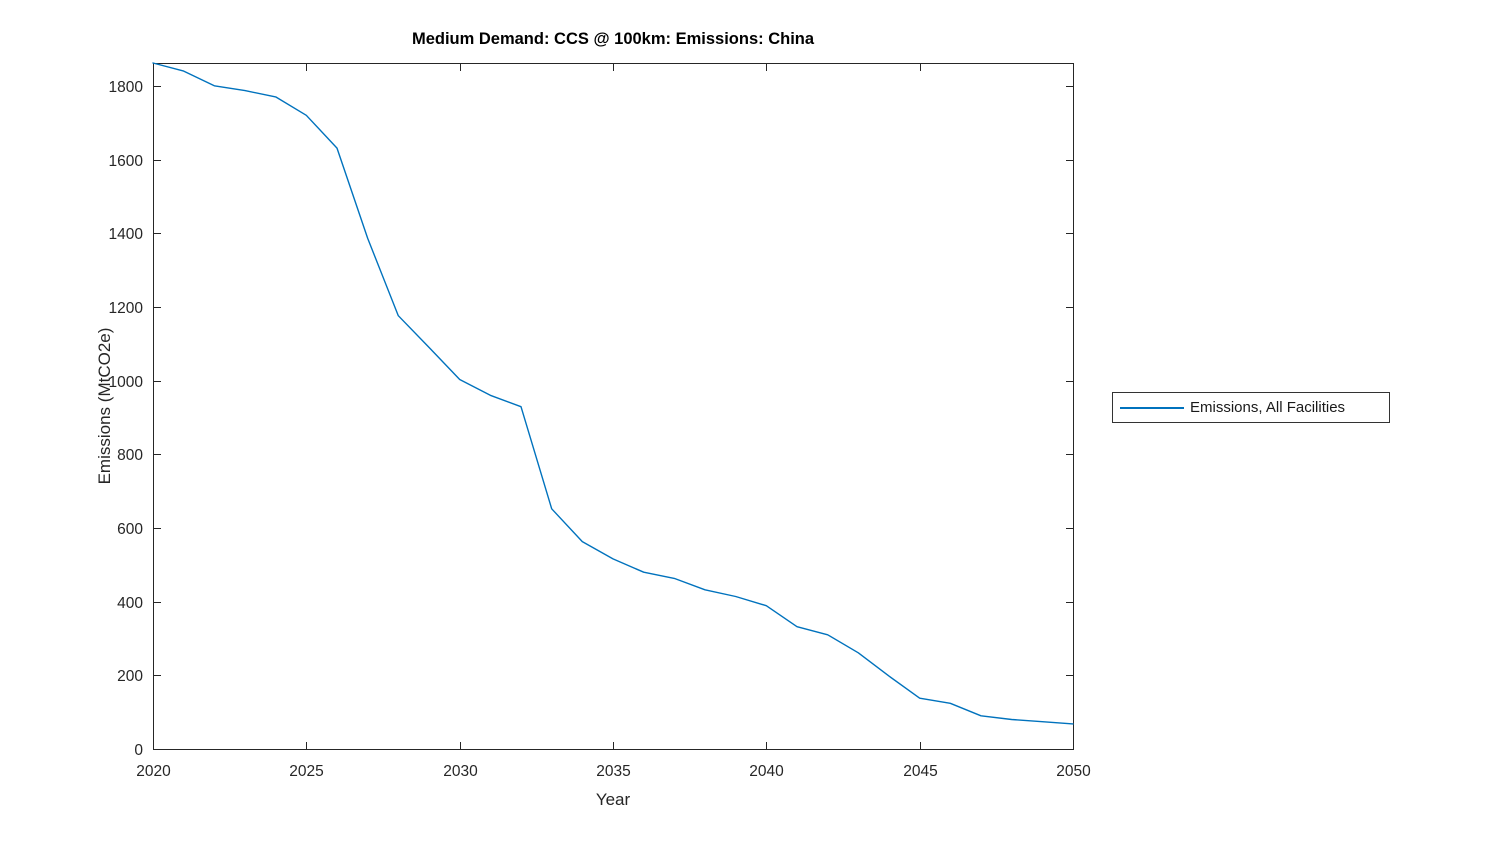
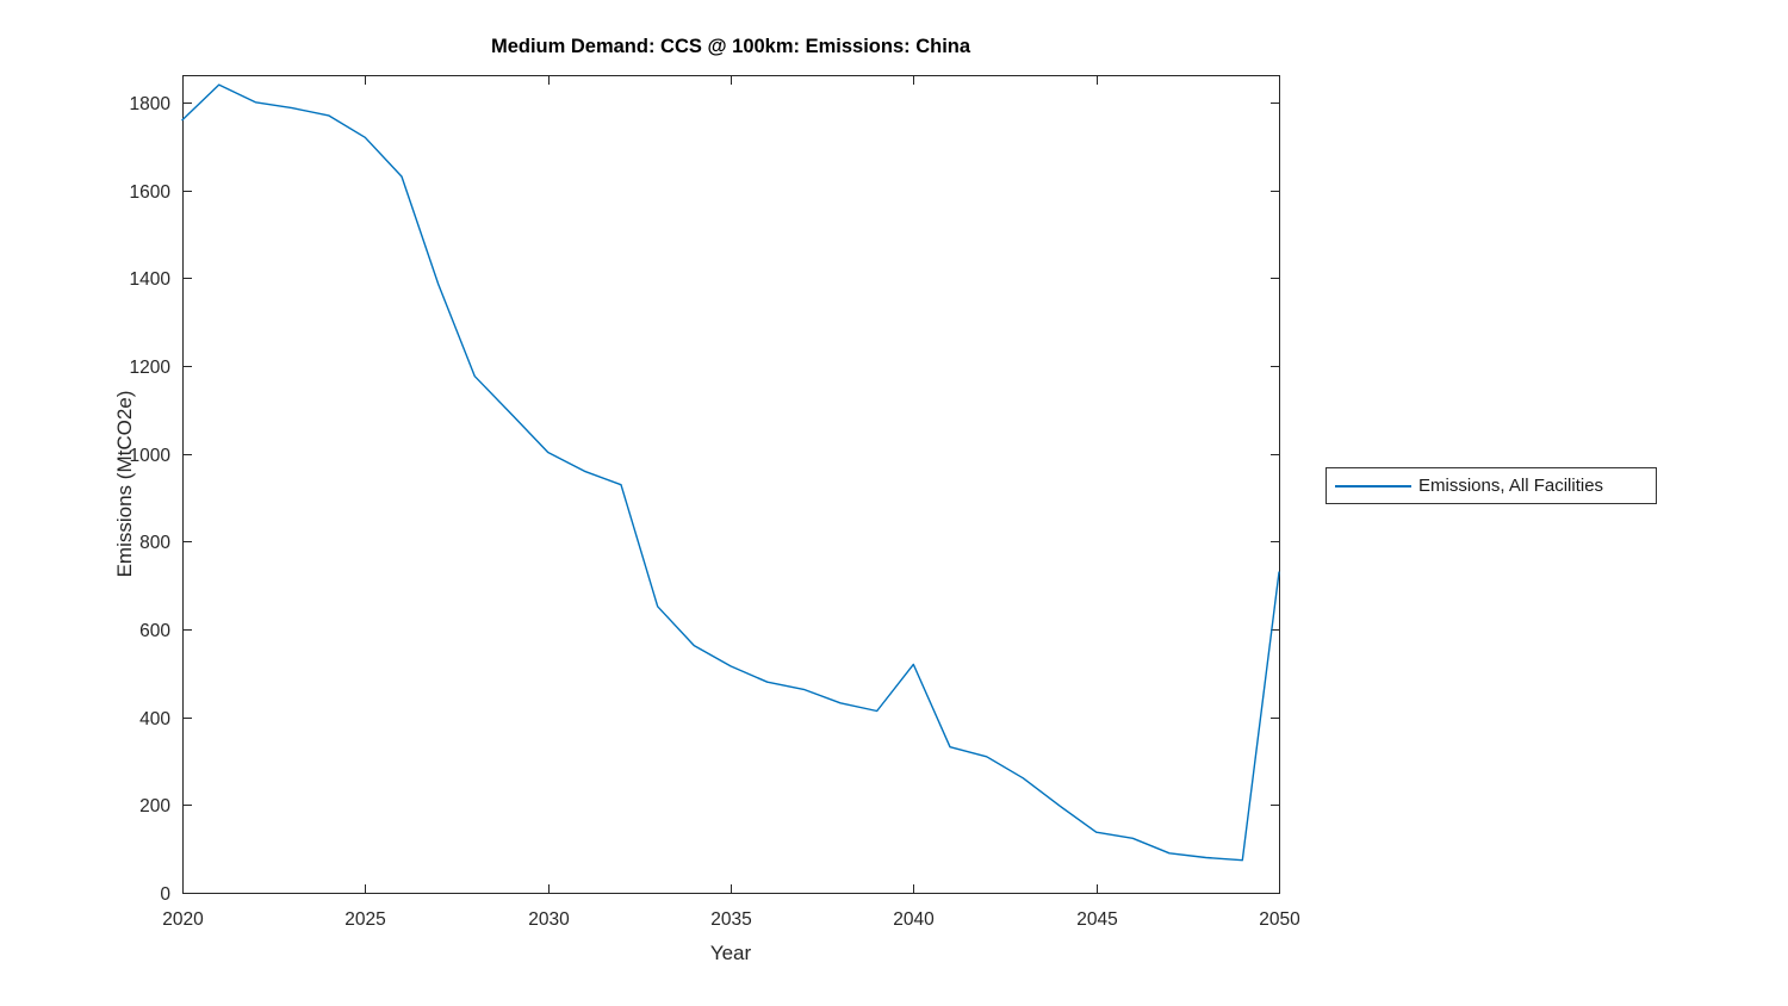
2020: 1860 -> 1760
2040: 390 -> 520
2050: 70 -> 730
